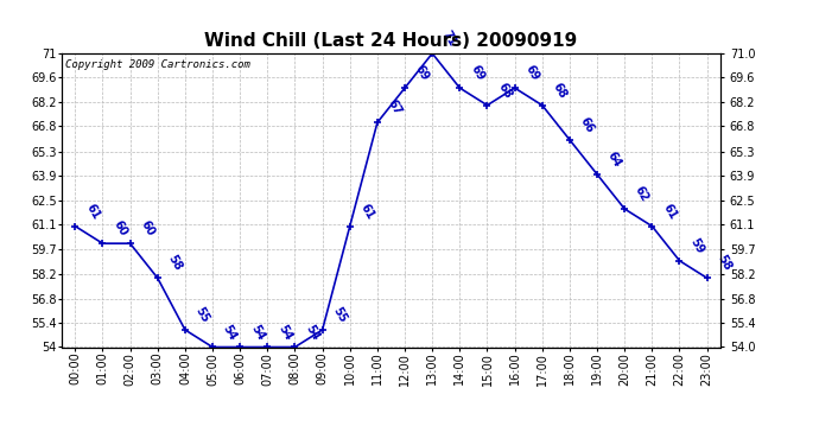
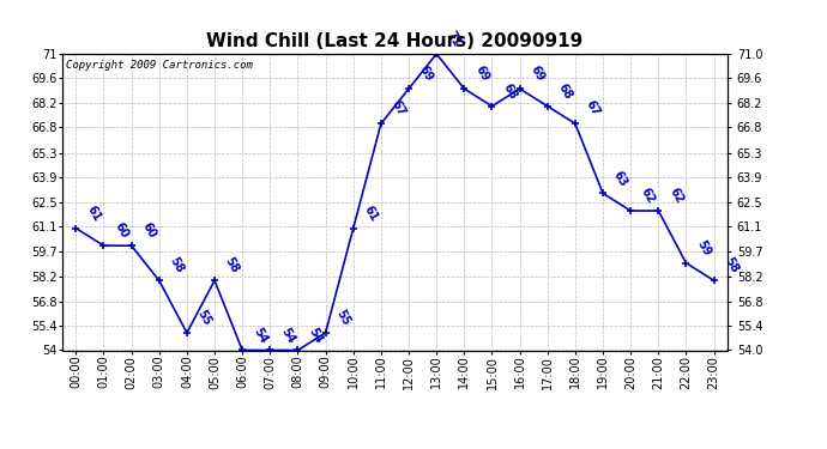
05:00: 54 -> 58
18:00: 66 -> 67
19:00: 64 -> 63
21:00: 61 -> 62
